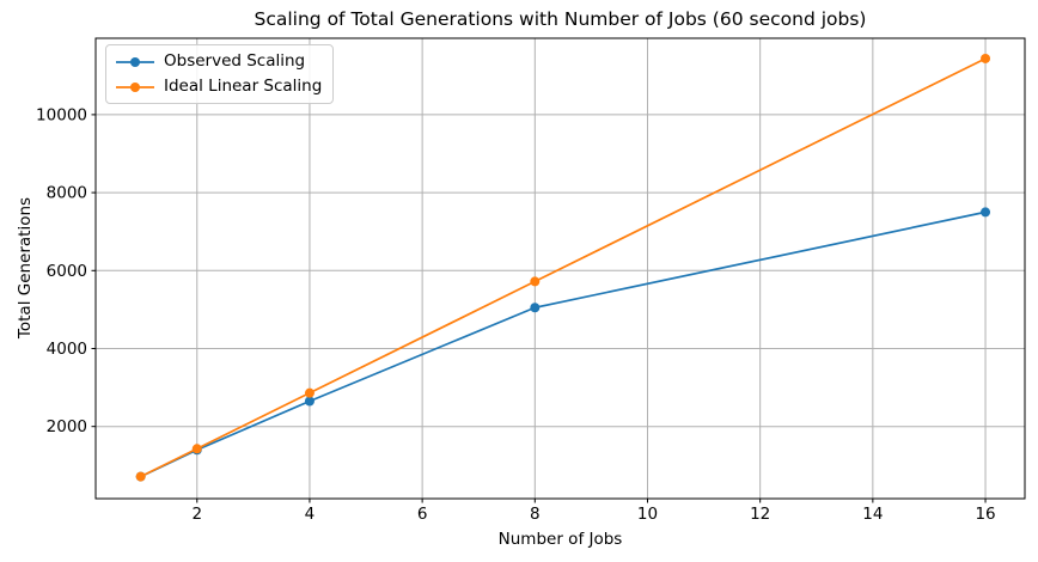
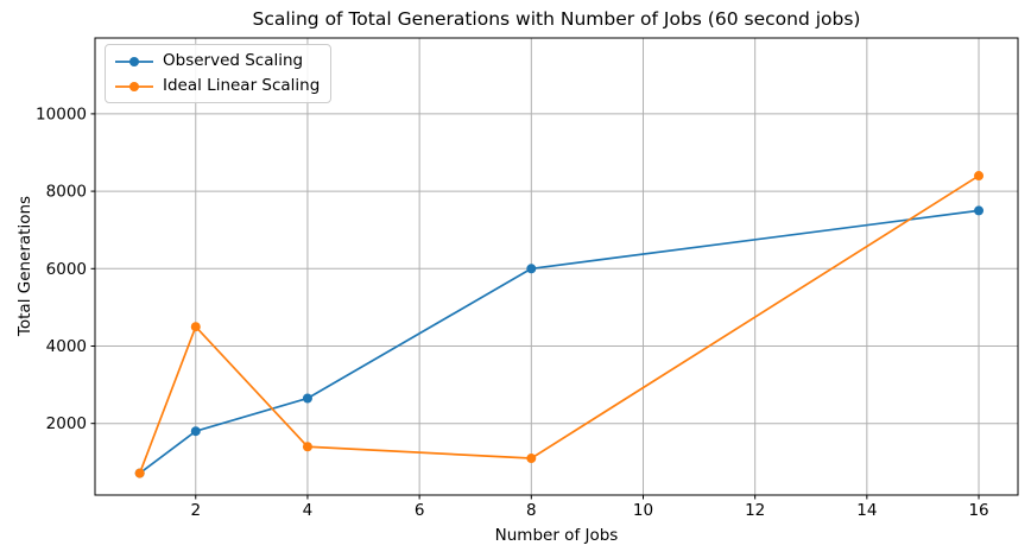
Observed Scaling/2: 1400 -> 1800
Ideal Linear Scaling/2: 1400 -> 4500
Ideal Linear Scaling/4: 2900 -> 1400
Observed Scaling/8: 5000 -> 6000
Ideal Linear Scaling/8: 5700 -> 1100
Ideal Linear Scaling/16: 11400 -> 8400
